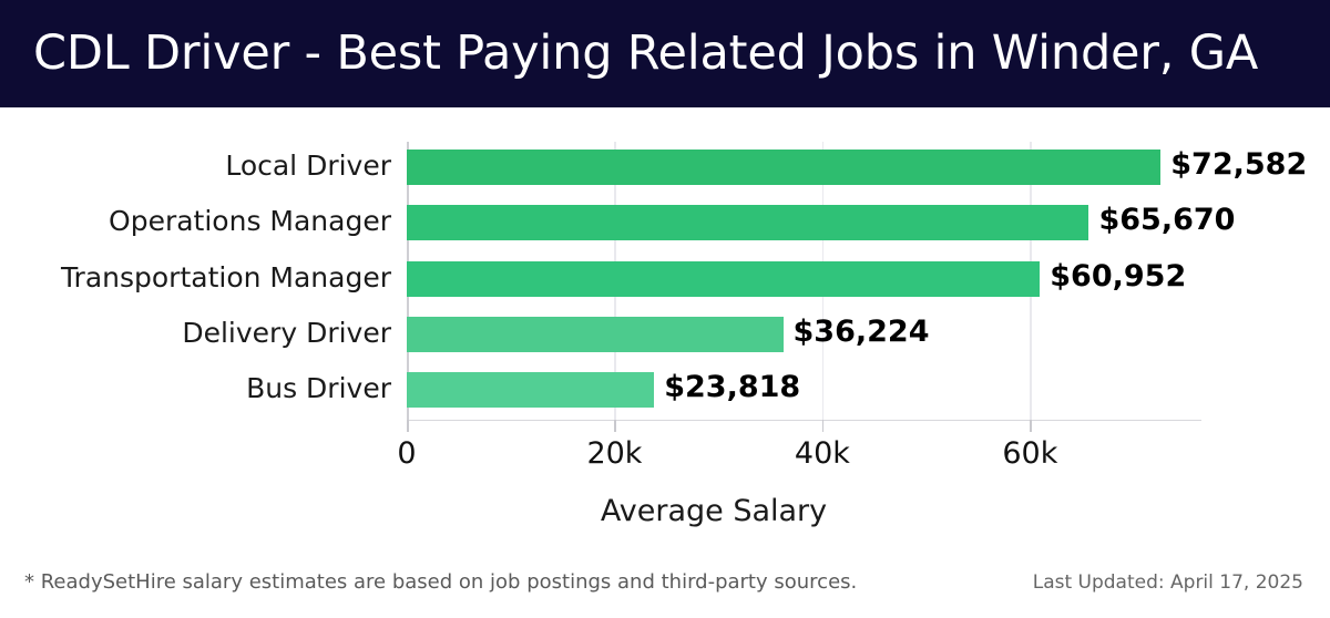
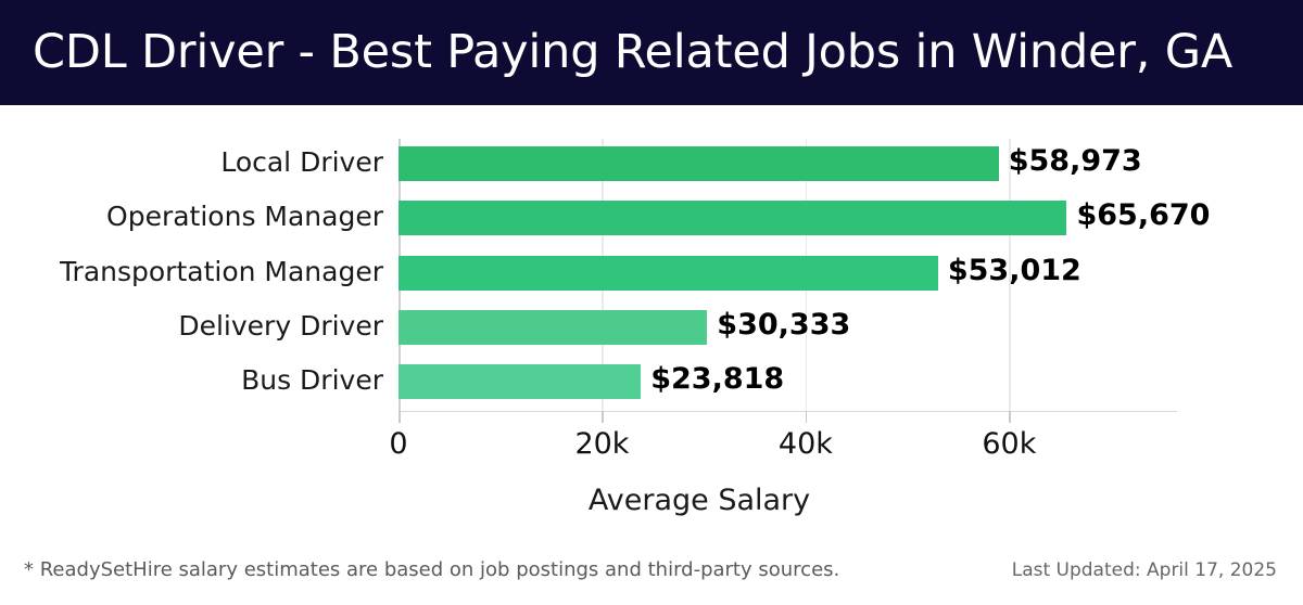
Local Driver: $72,582 -> $58,973
Transportation Manager: $60,952 -> $53,012
Delivery Driver: $36,224 -> $30,333
